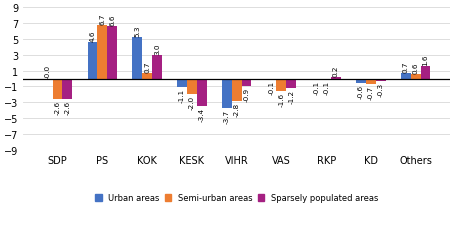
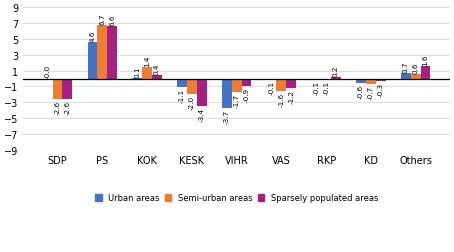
Urban areas/KOK: 5.3 -> 0.1
Semi-urban areas/KOK: 0.7 -> 1.4
Sparsely populated areas/KOK: 3.0 -> 0.4
Semi-urban areas/VIHR: -2.8 -> -1.7
